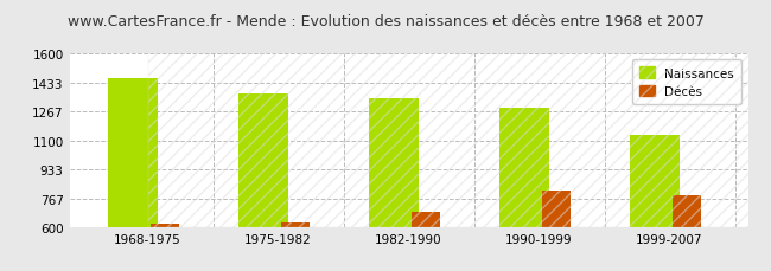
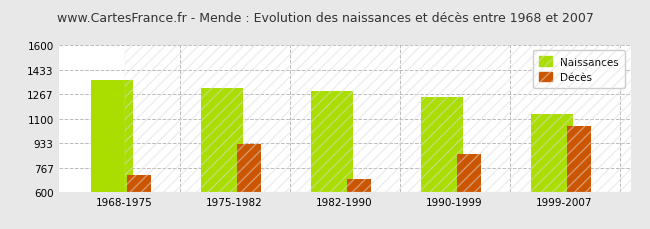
Naissances/1968-1975: 1450 -> 1360
Décès/1968-1975: 620 -> 720
Naissances/1975-1982: 1370 -> 1310
Décès/1975-1982: 630 -> 930
Naissances/1982-1990: 1340 -> 1290
Naissances/1990-1999: 1280 -> 1250
Décès/1990-1999: 810 -> 860
Décès/1999-2007: 790 -> 1050
